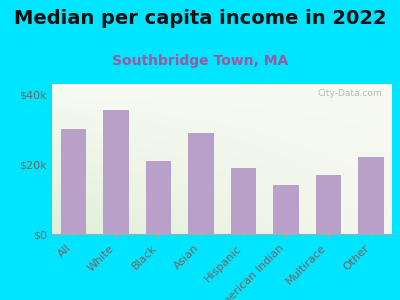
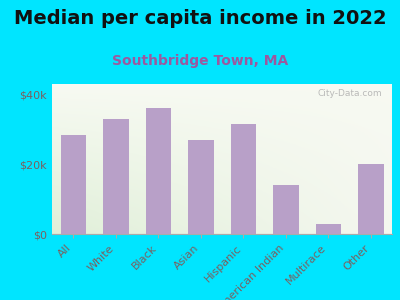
All: $30.0k -> $28.5k
White: $35.5k -> $33.0k
Black: $21.0k -> $36.0k
Asian: $29.0k -> $27.0k
Hispanic: $19.0k -> $31.5k
Multirace: $17.0k -> $3.0k
Other: $22.0k -> $20.0k
